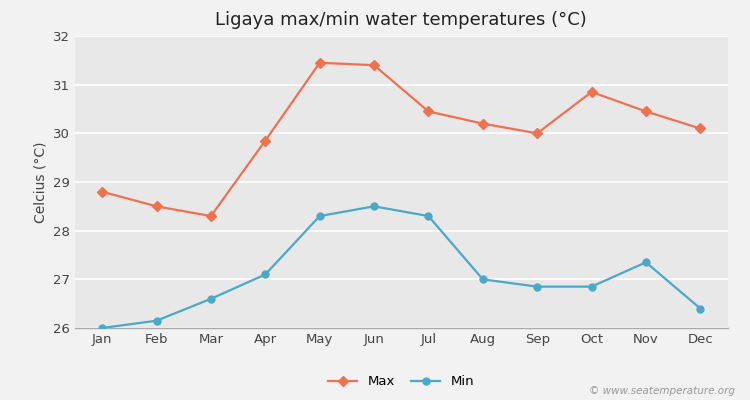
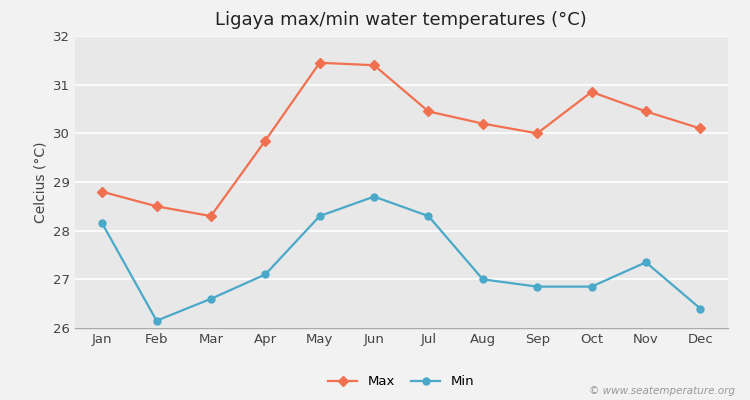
Min/Jan: 26.00 -> 28.15
Min/Jun: 28.50 -> 28.70
